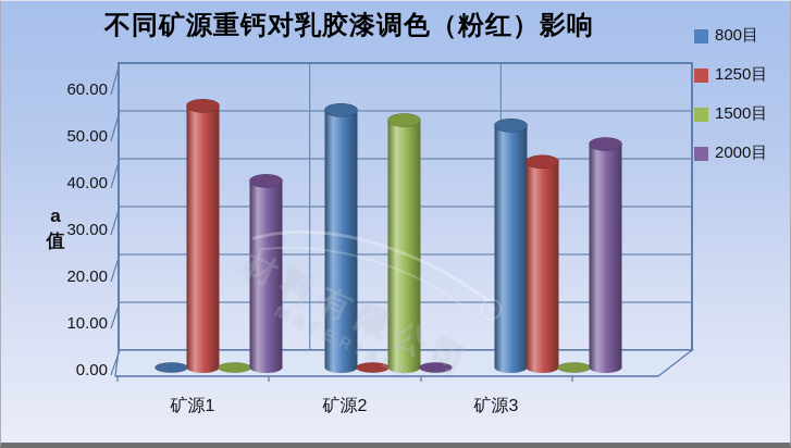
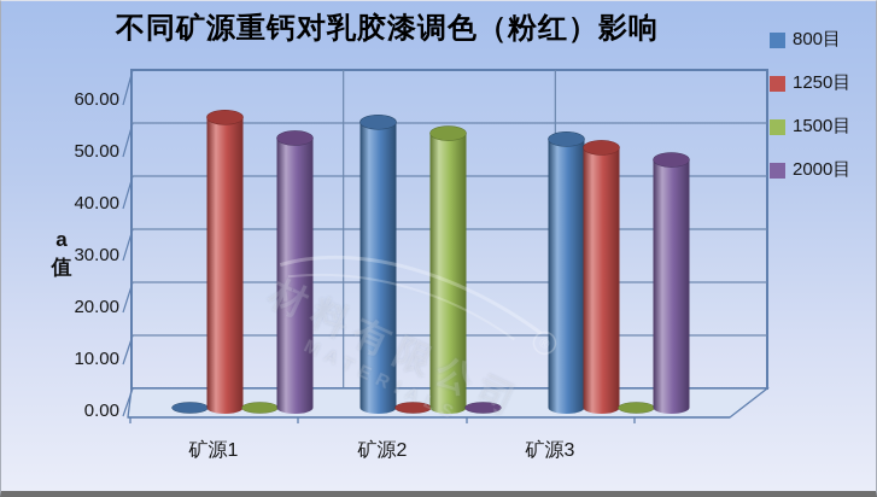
2000目/矿源1: 39 -> 51
1250目/矿源3: 43 -> 49
